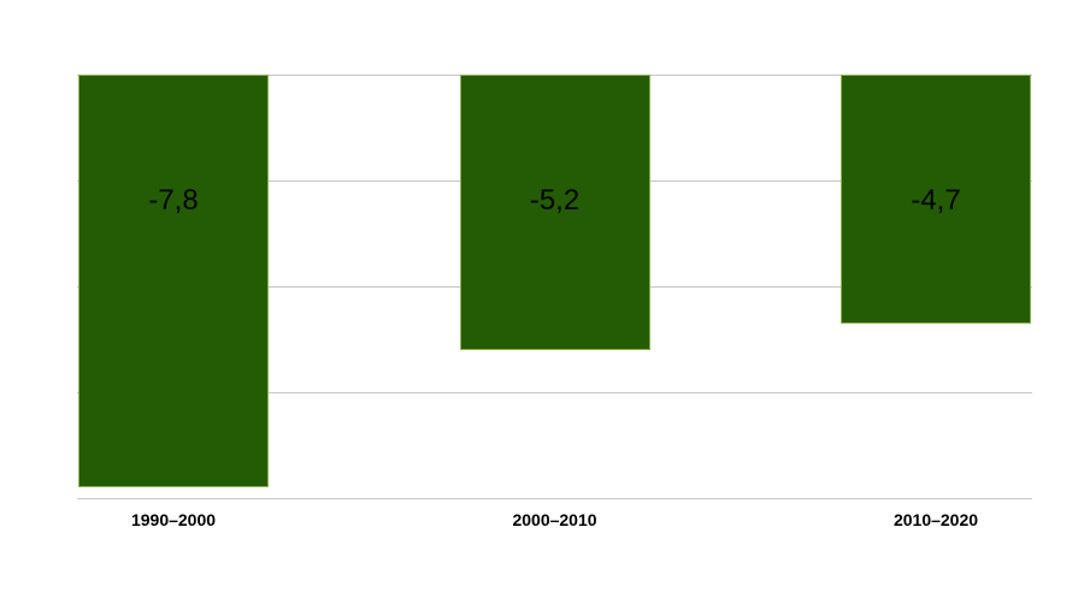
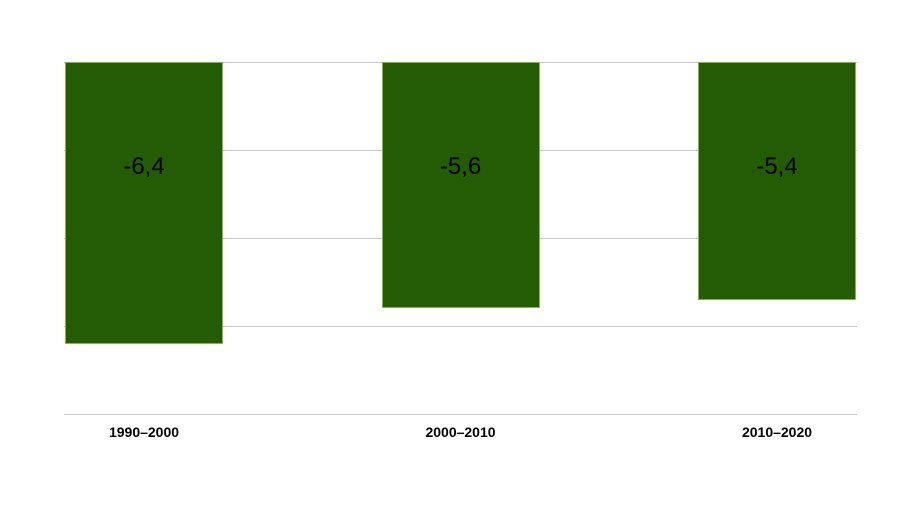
1990–2000: -7,8 -> -6,4
2000–2010: -5,2 -> -5,6
2010–2020: -4,7 -> -5,4
